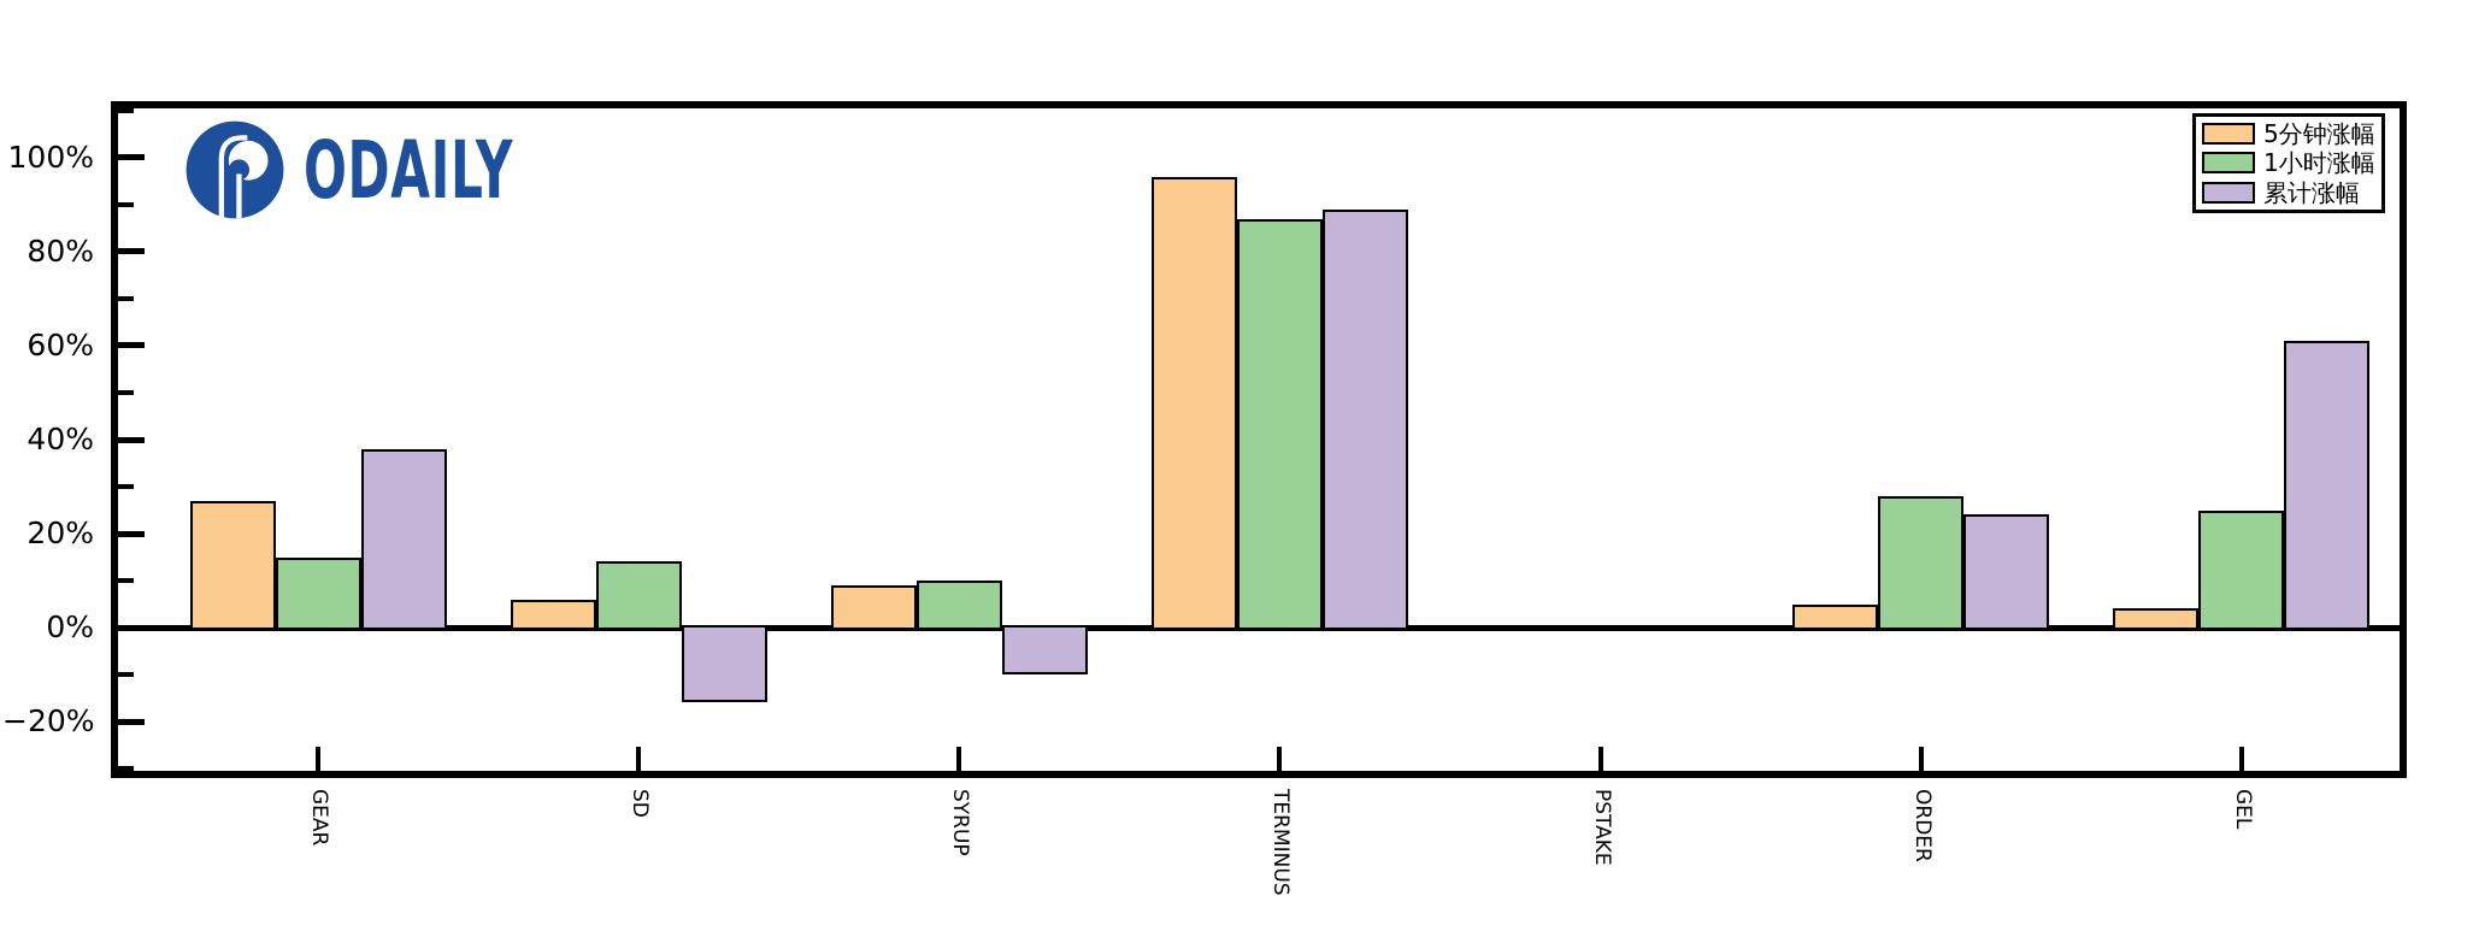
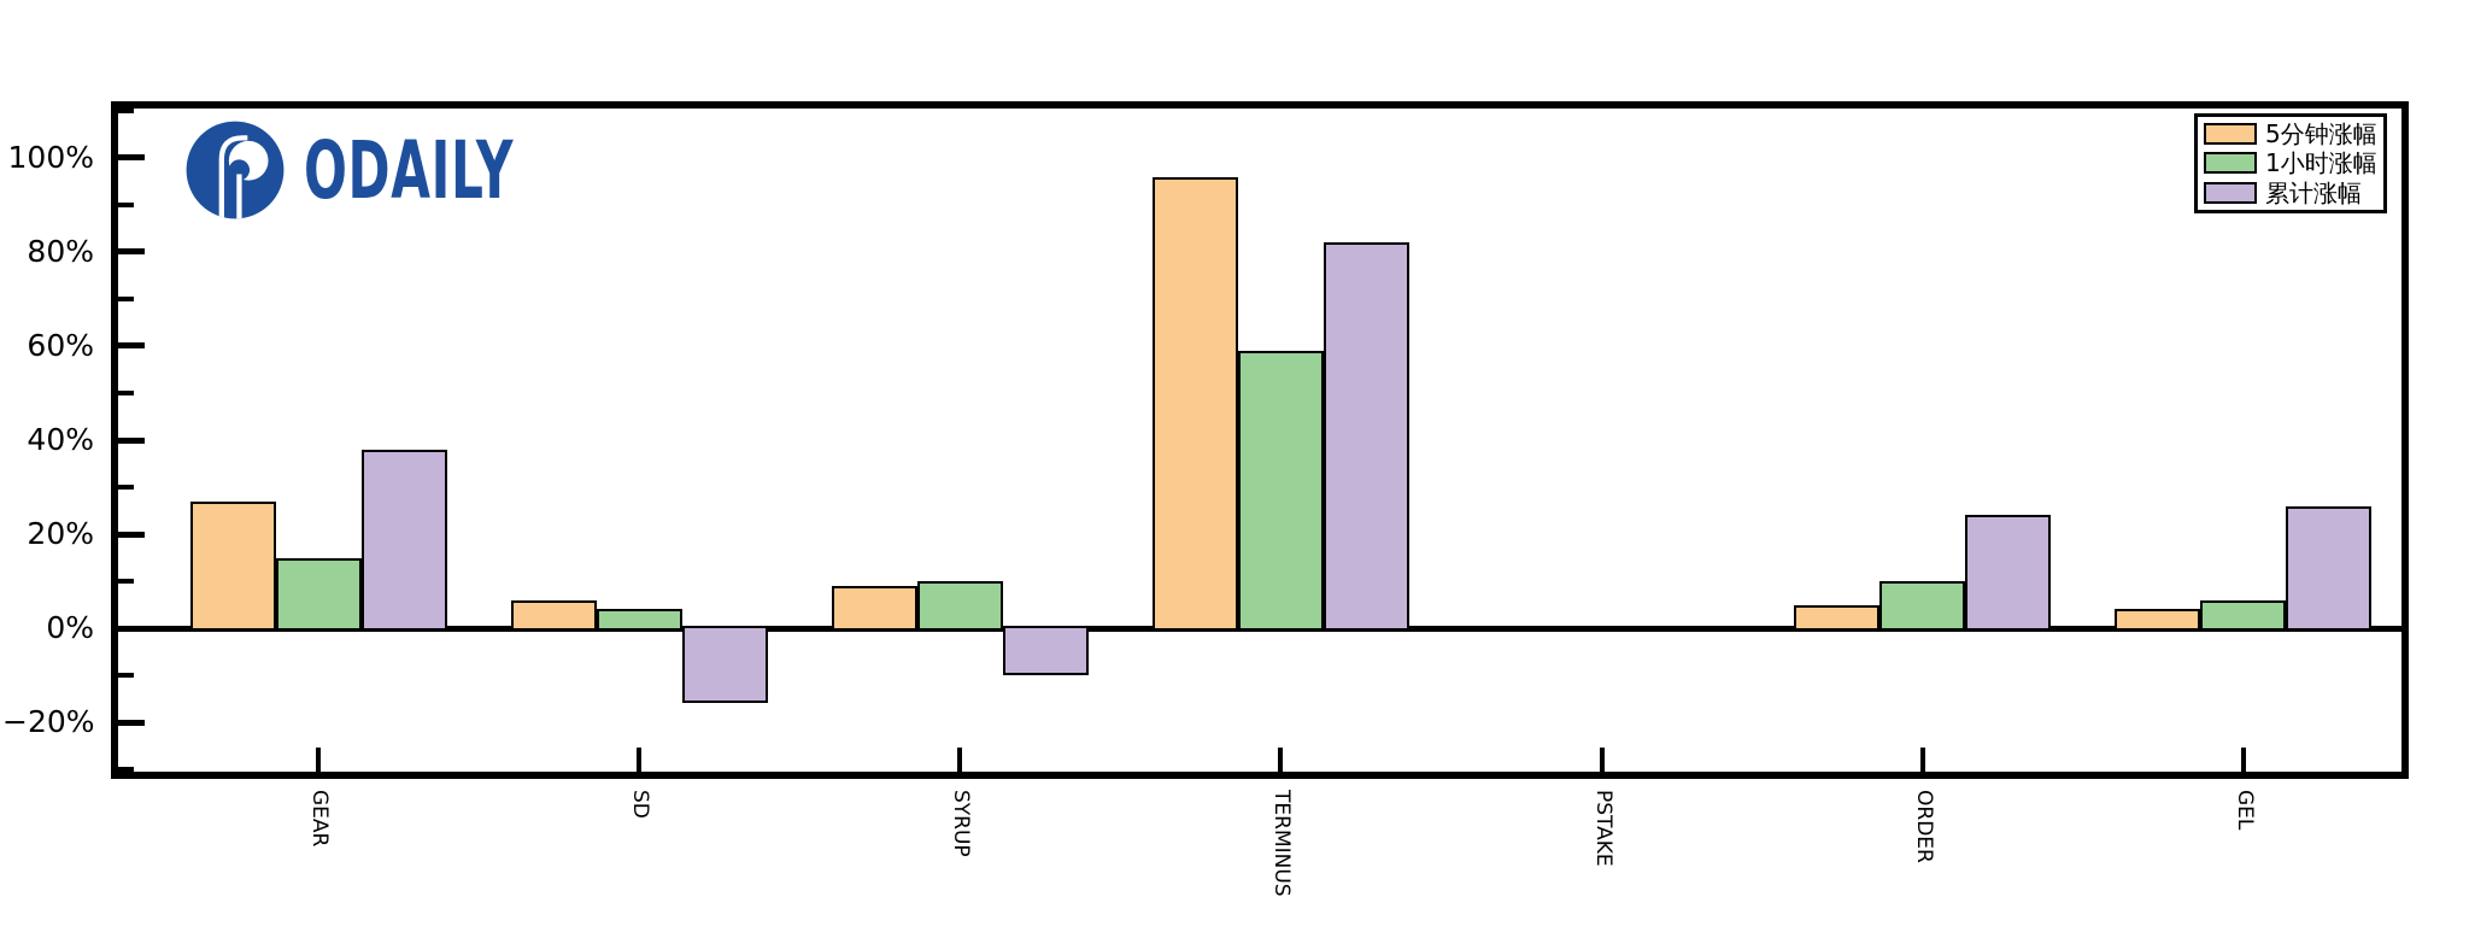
1小时涨幅/SD: 14% -> 4%
1小时涨幅/TERMINUS: 87% -> 59%
累计涨幅/TERMINUS: 89% -> 82%
1小时涨幅/ORDER: 28% -> 10%
1小时涨幅/GEL: 25% -> 6%
累计涨幅/GEL: 61% -> 26%
